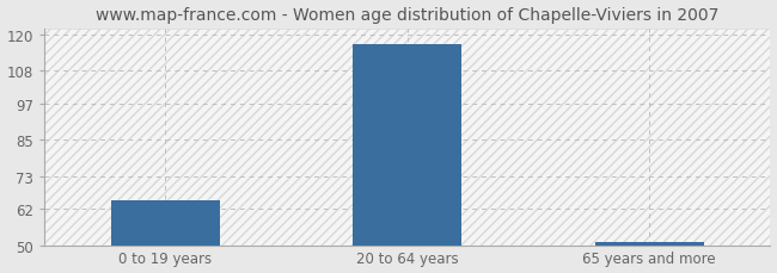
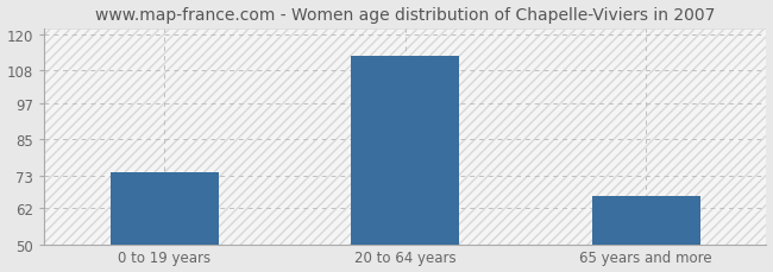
0 to 19 years: 65 -> 74
20 to 64 years: 117 -> 113
65 years and more: 51 -> 66
